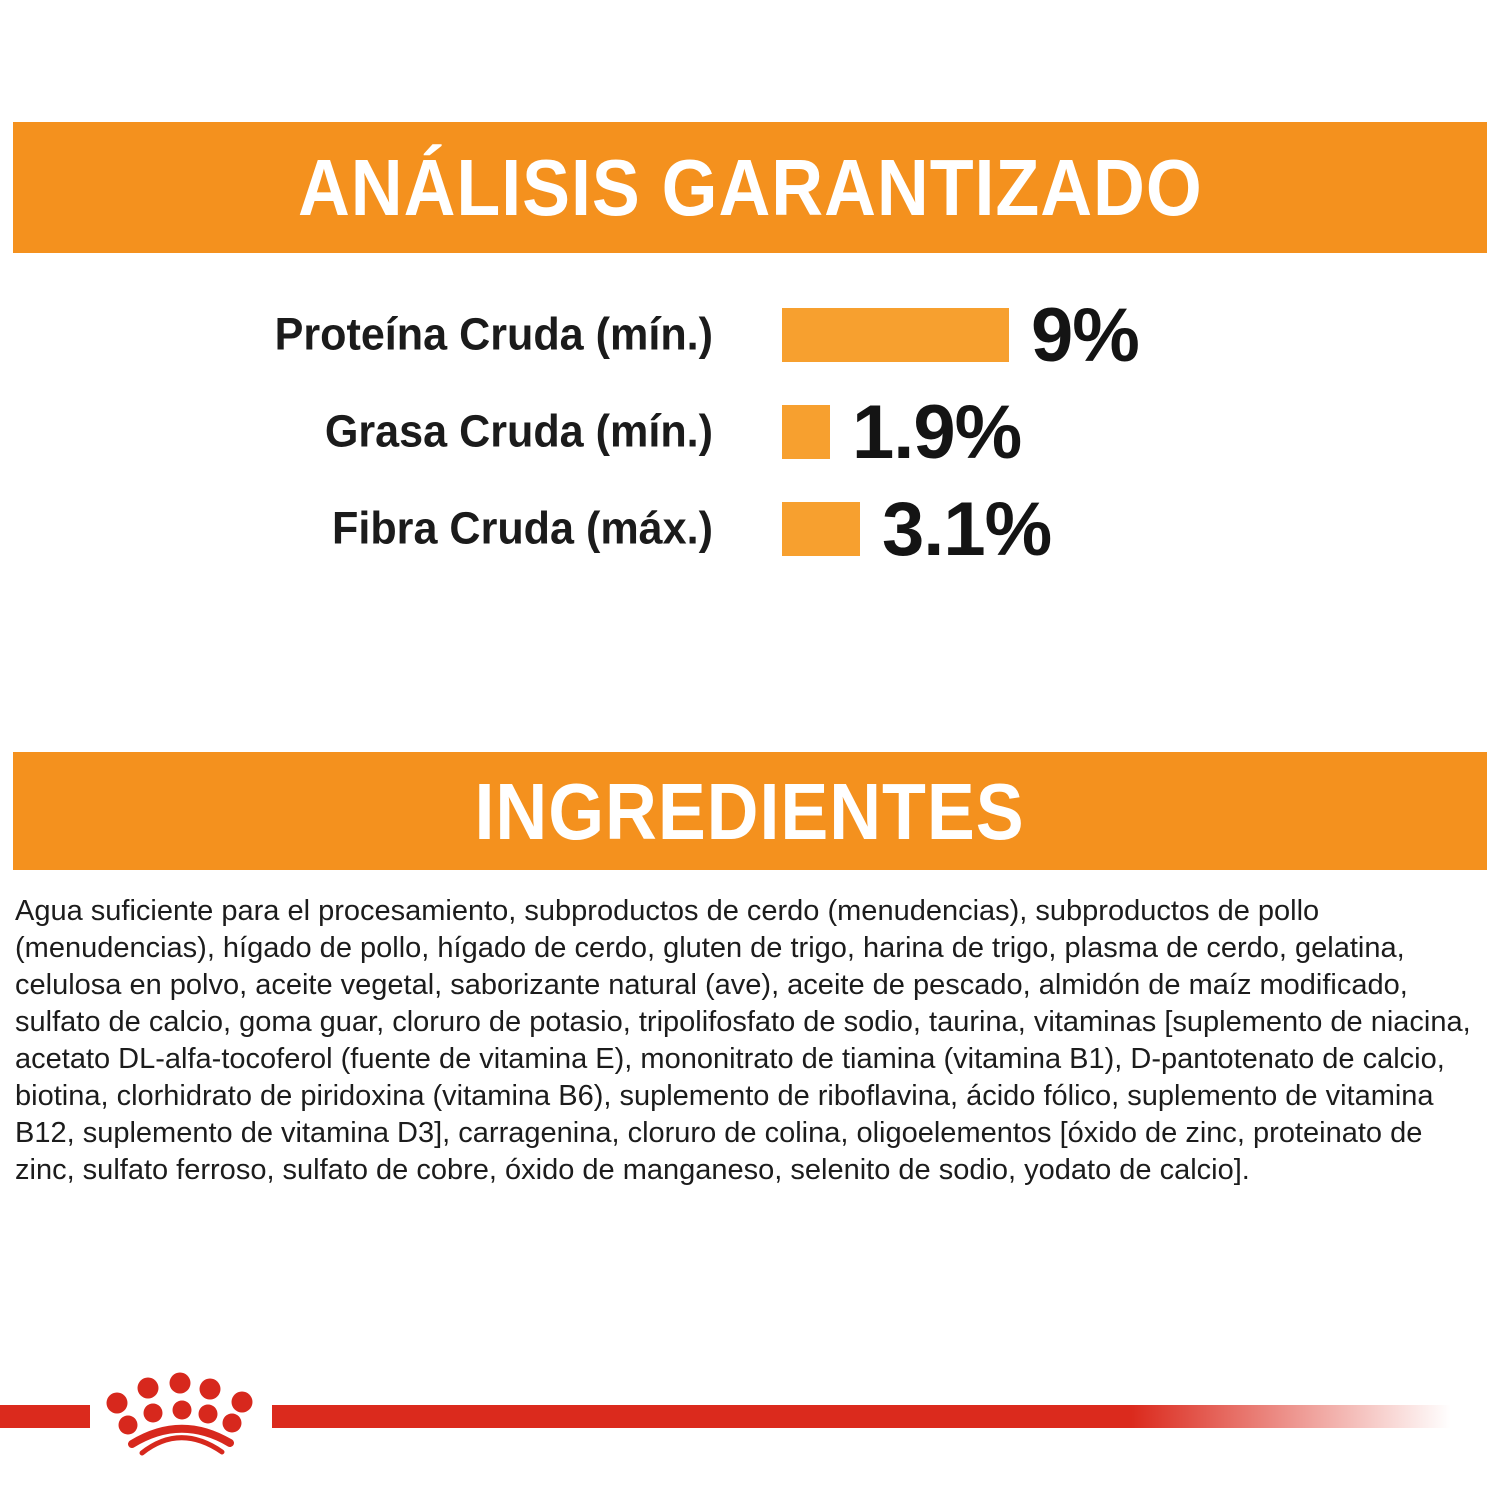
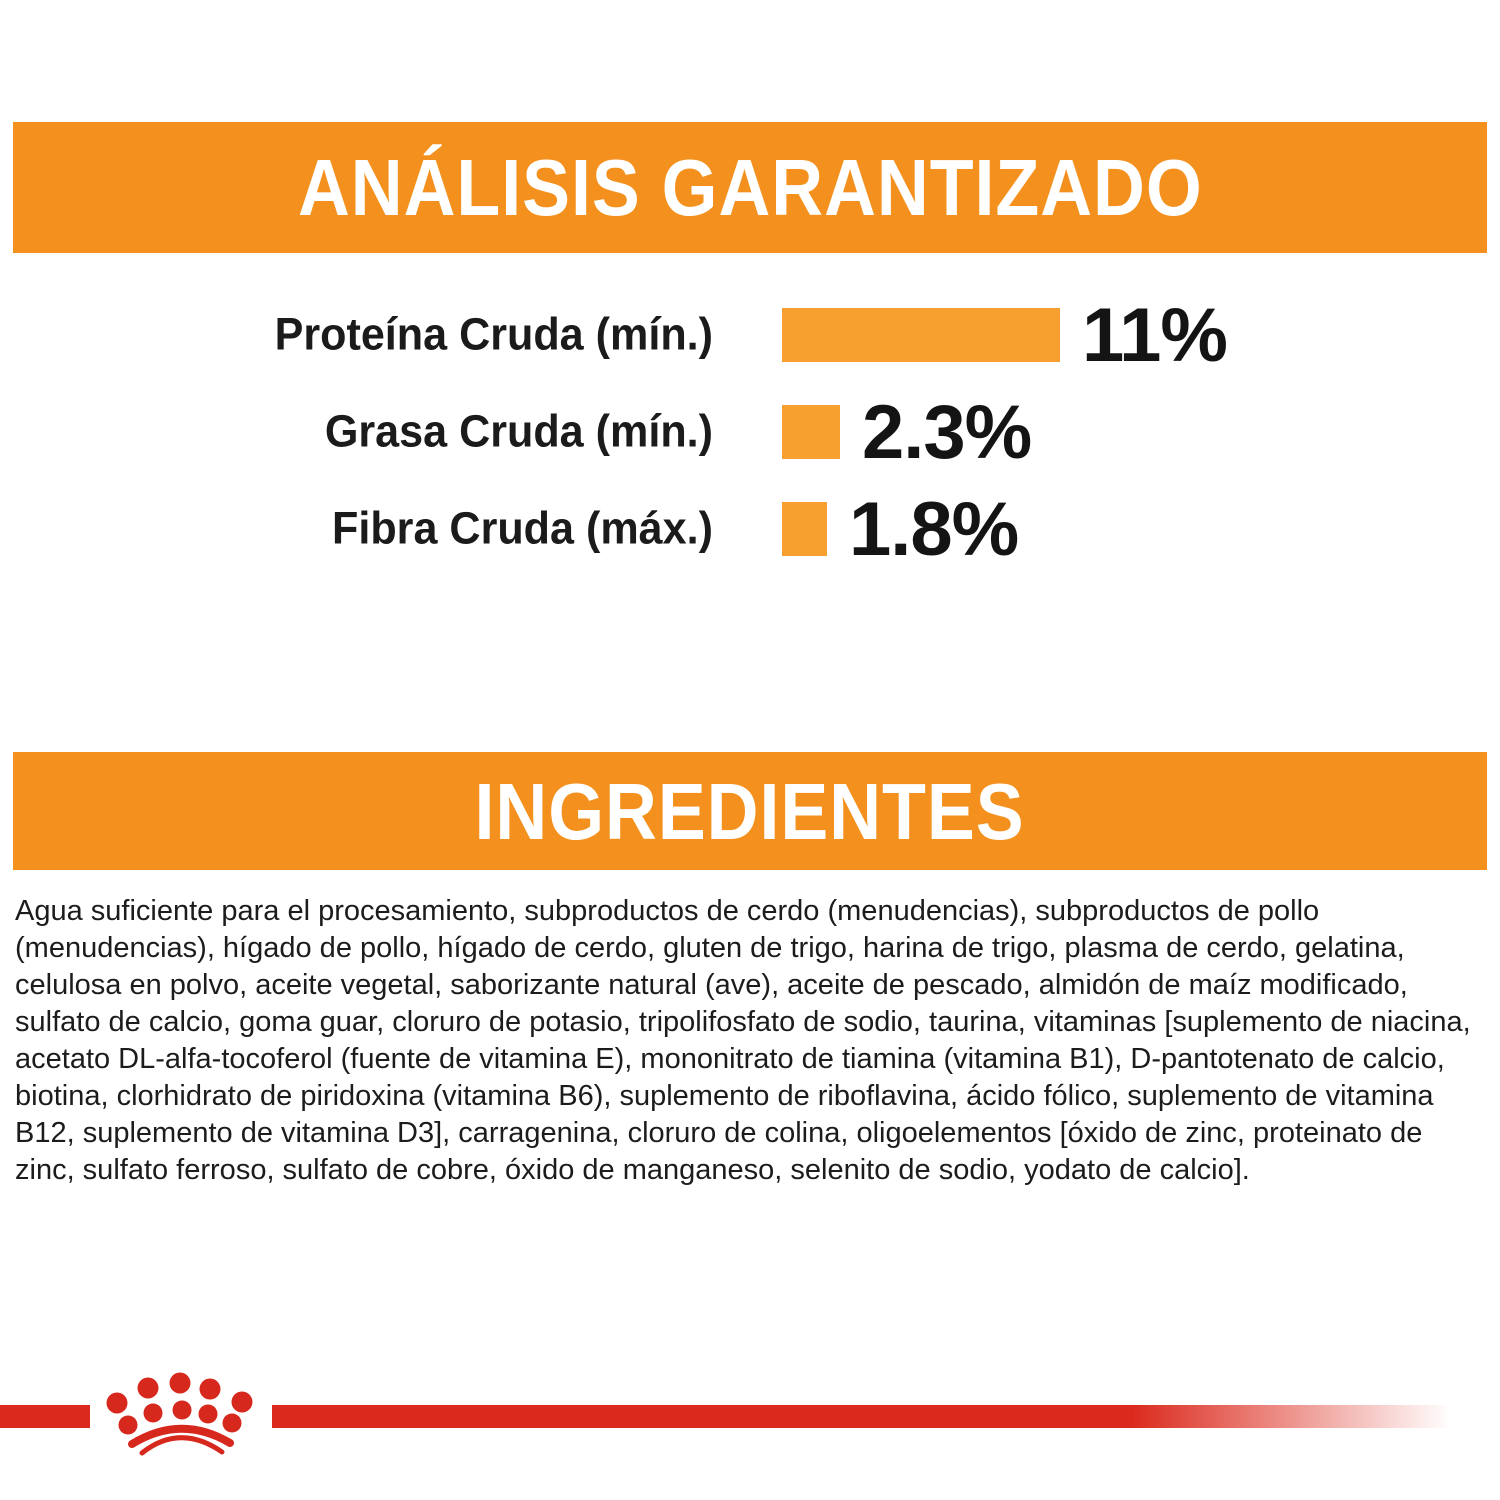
Proteína Cruda (mín.): 9% -> 11%
Grasa Cruda (mín.): 1.9% -> 2.3%
Fibra Cruda (máx.): 3.1% -> 1.8%
